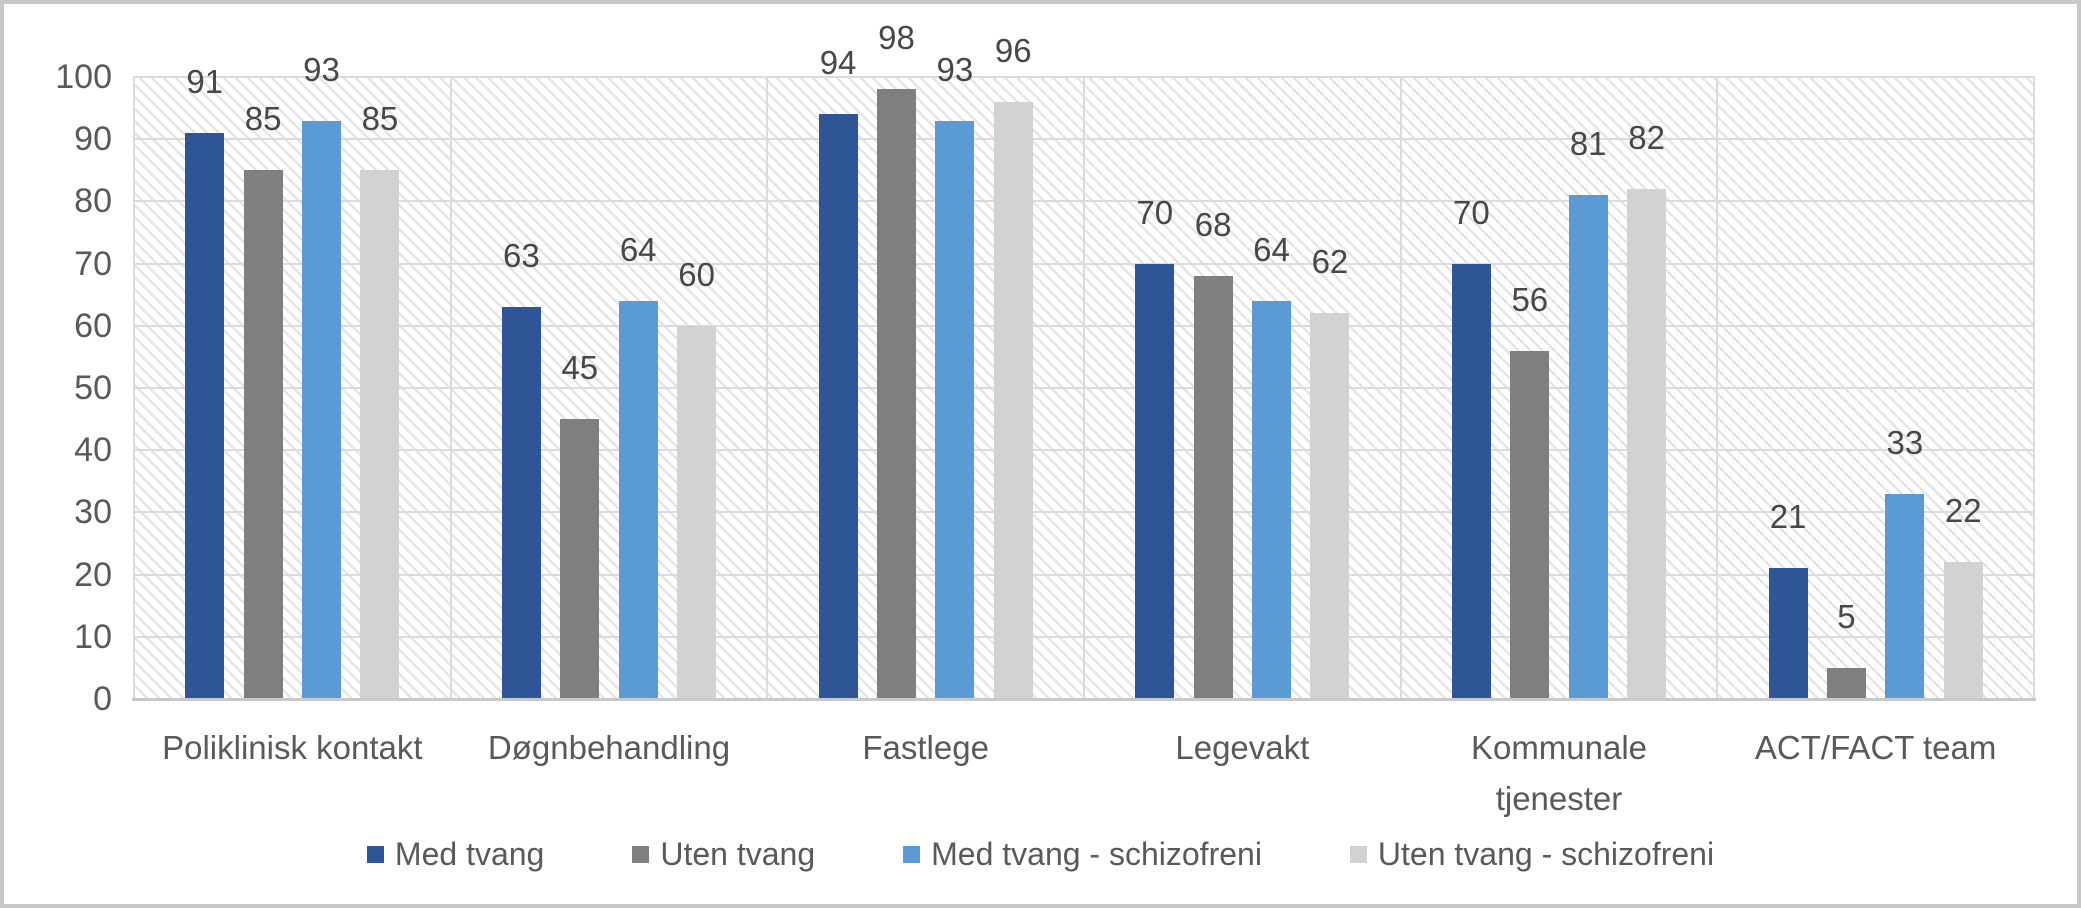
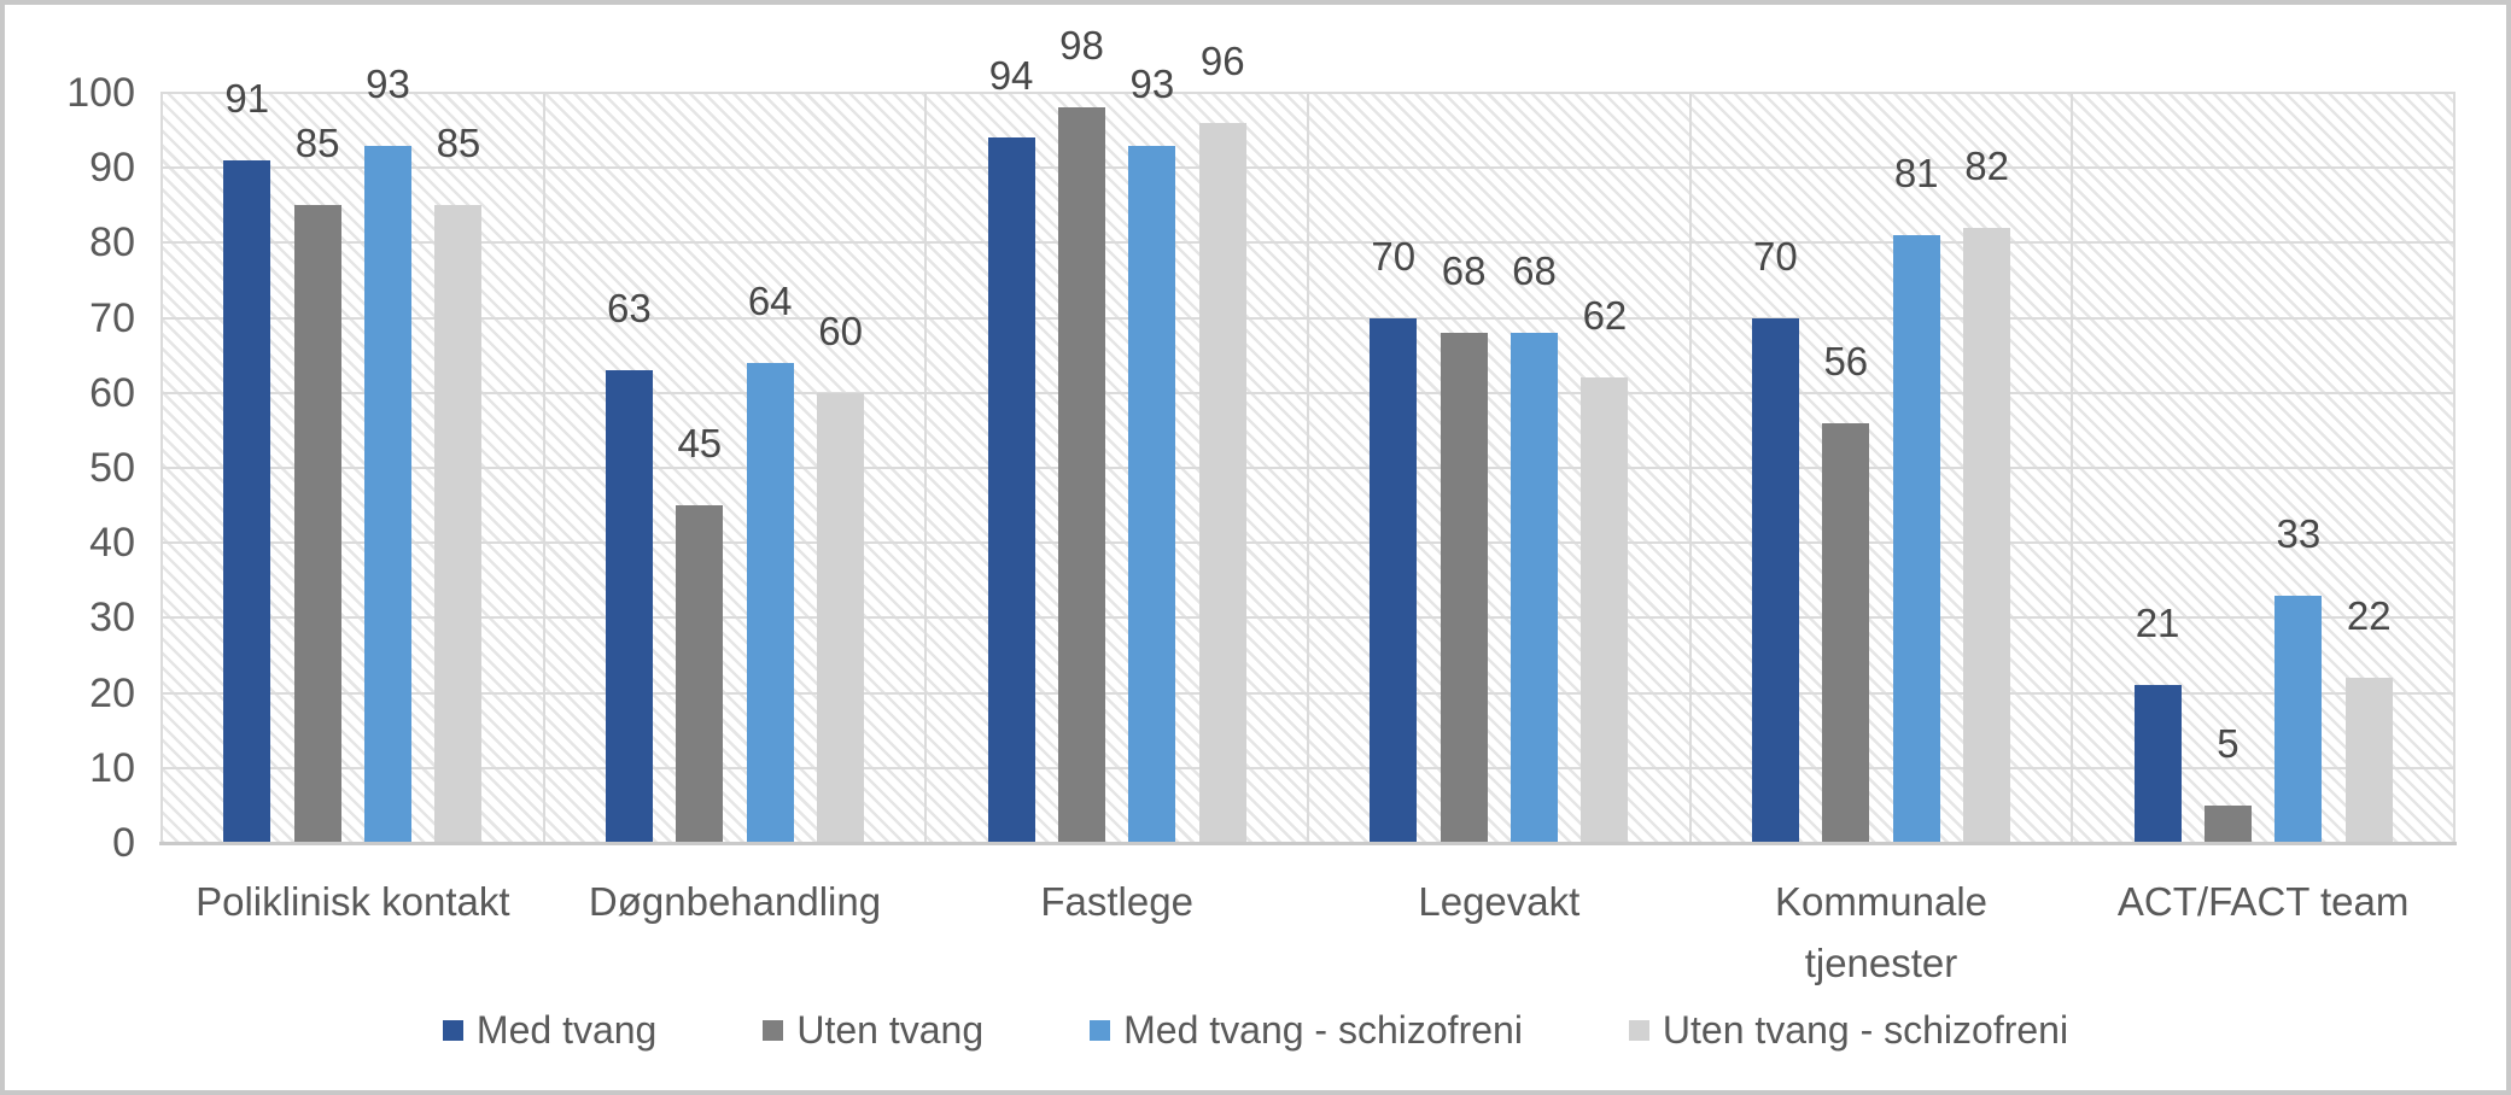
Med tvang - schizofreni/Legevakt: 64 -> 68
